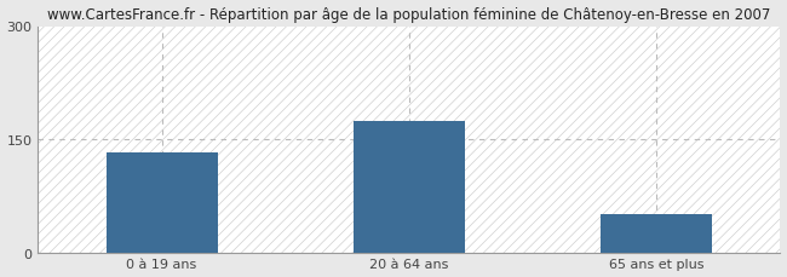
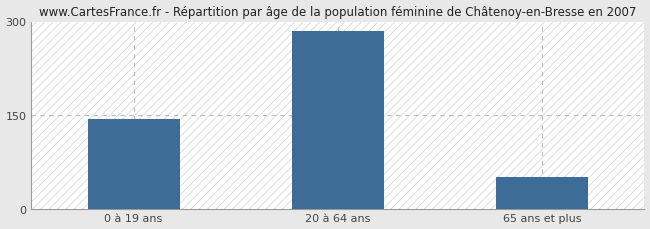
0 à 19 ans: 132 -> 143
20 à 64 ans: 174 -> 285
